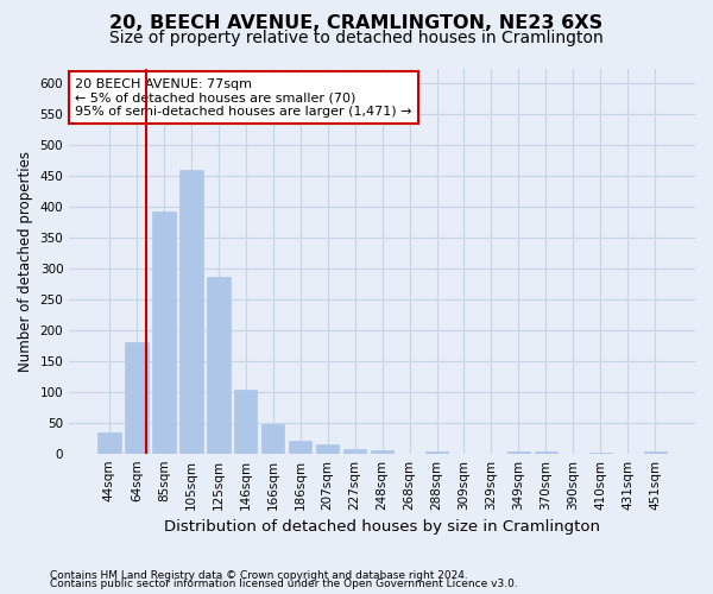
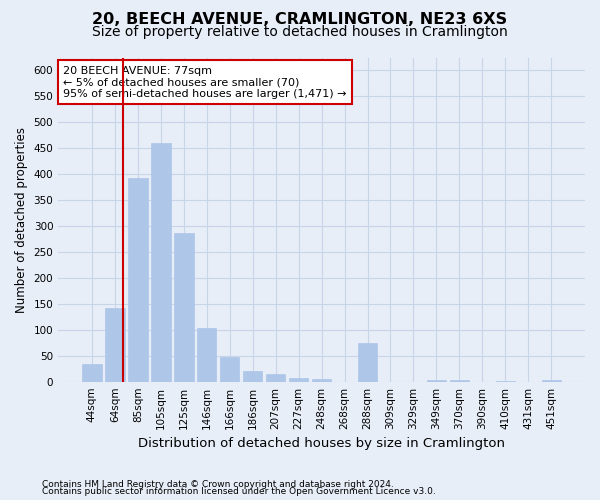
64sqm: 180 -> 142
288sqm: 3 -> 74
